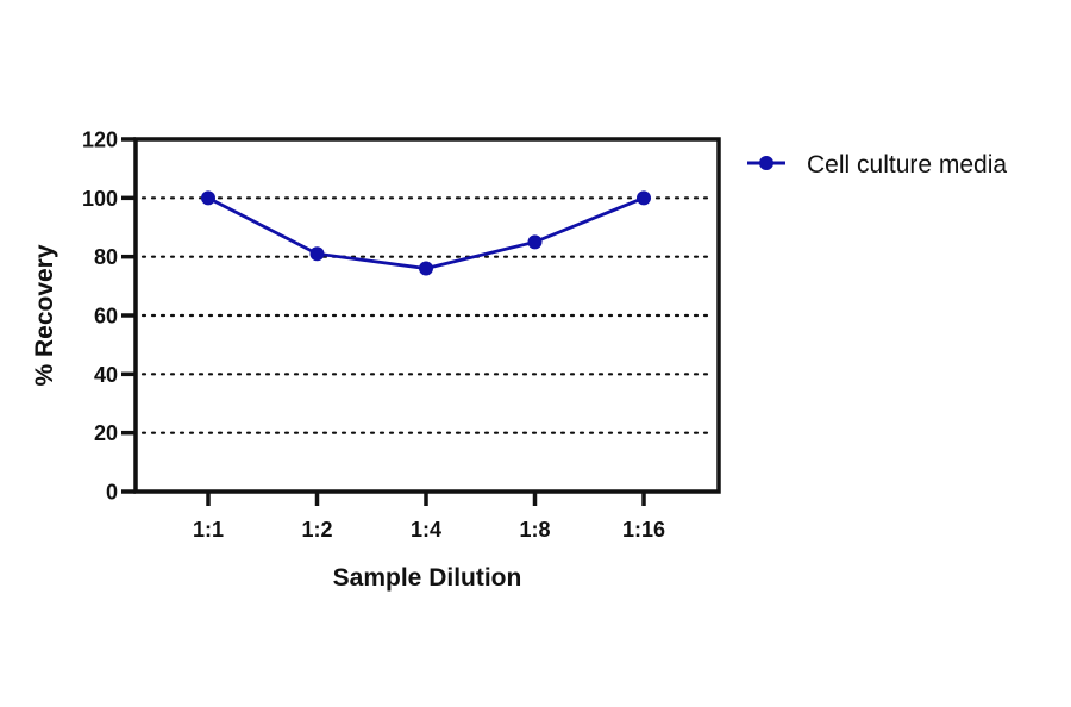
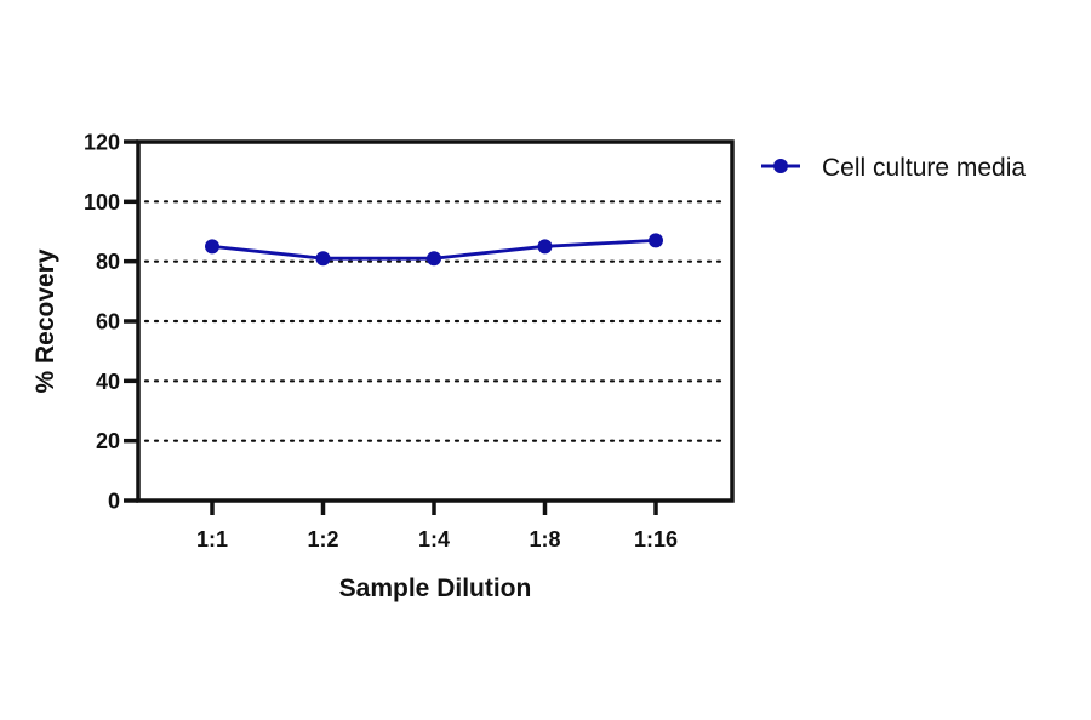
1:1: 100 -> 85
1:4: 76 -> 81
1:16: 100 -> 87
